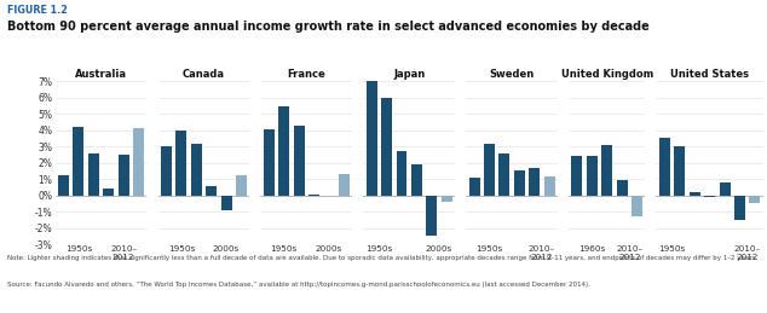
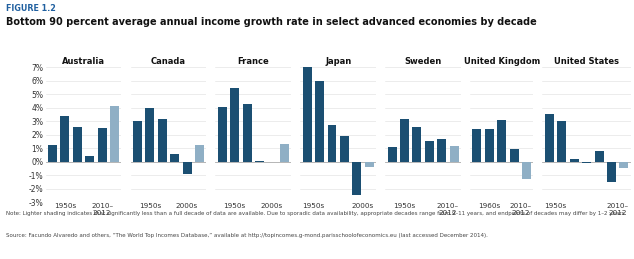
Australia/1950s: 4.2% -> 3.4%
